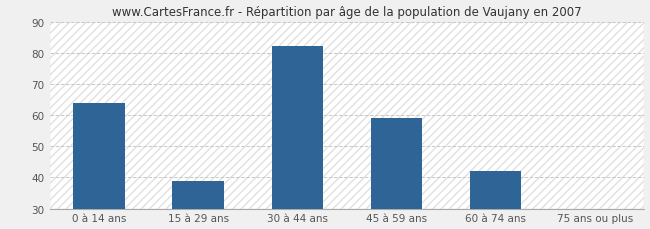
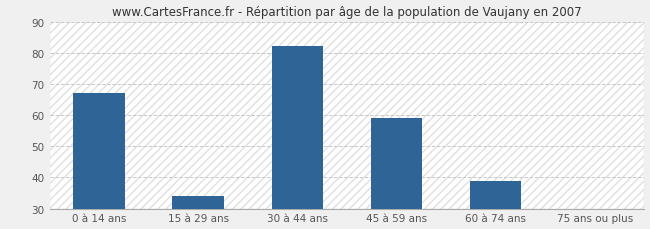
0 à 14 ans: 64 -> 67
15 à 29 ans: 39 -> 34
60 à 74 ans: 42 -> 39
